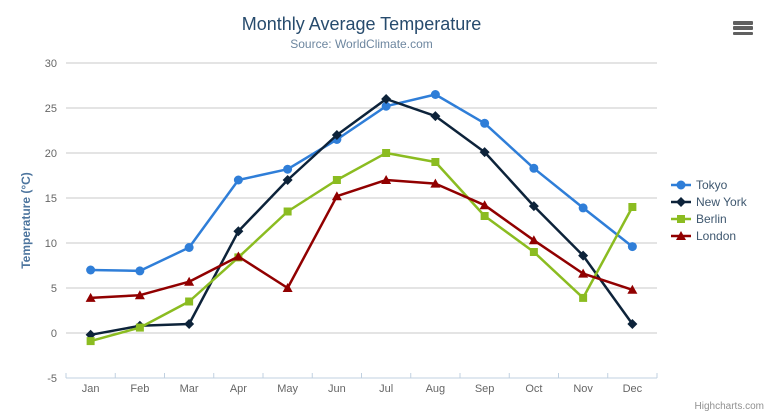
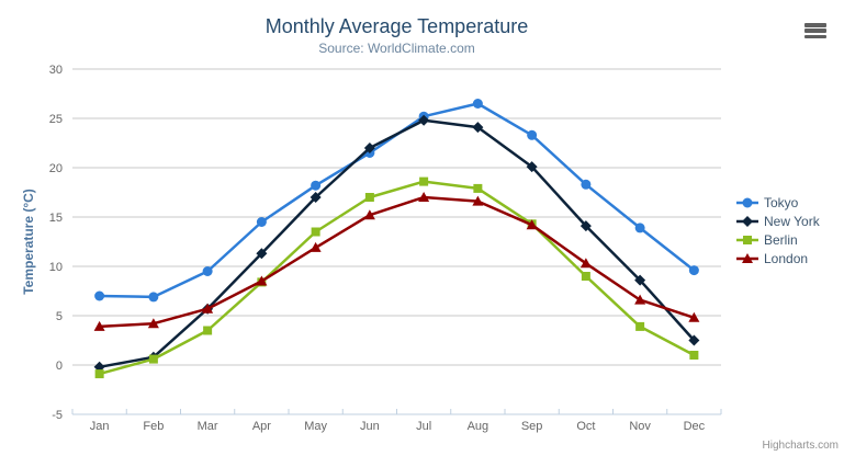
New York/Mar: 1 -> 6
Tokyo/Apr: 17 -> 14
London/May: 5 -> 12
New York/Jul: 26 -> 25
Berlin/Jul: 20 -> 19
Berlin/Aug: 19 -> 18
Berlin/Sep: 13 -> 14
New York/Dec: 1 -> 2
Berlin/Dec: 14 -> 1
